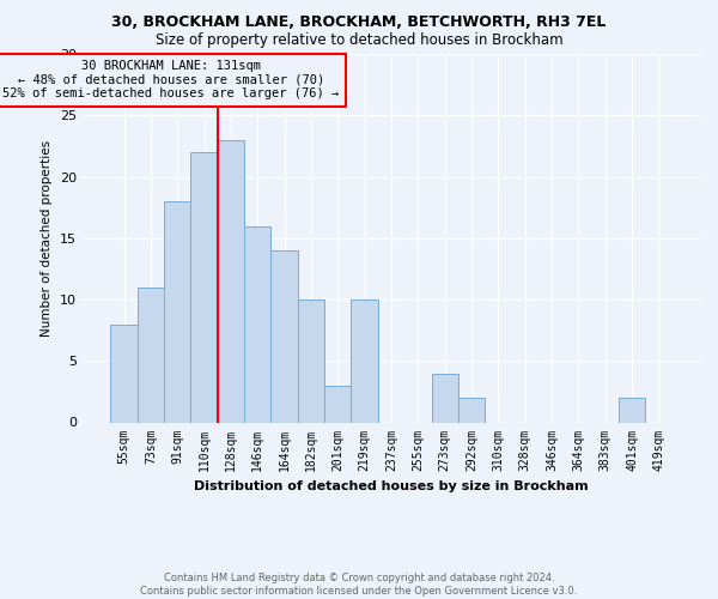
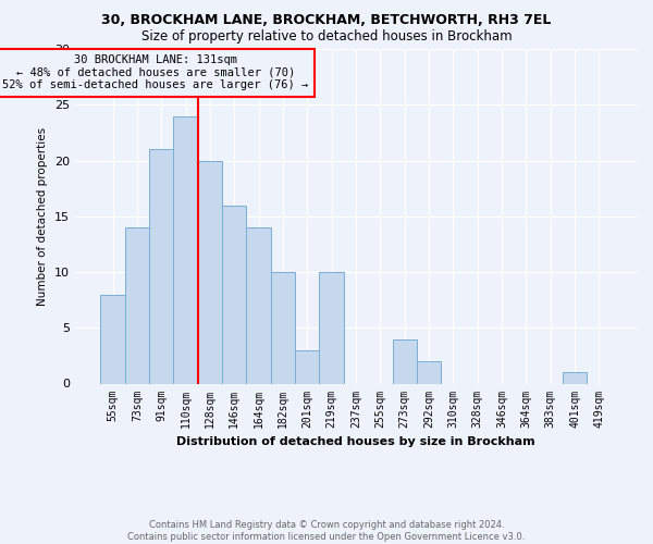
73sqm: 11 -> 14
91sqm: 18 -> 21
110sqm: 22 -> 24
128sqm: 23 -> 20
401sqm: 2 -> 1
